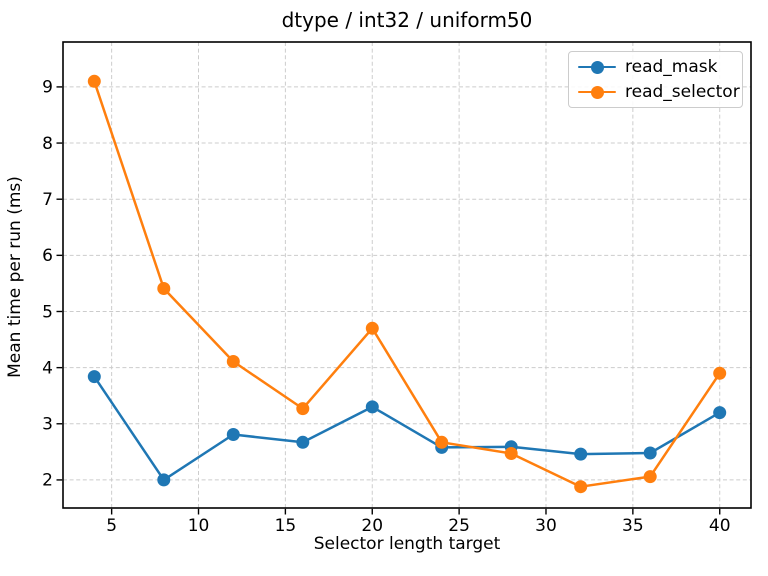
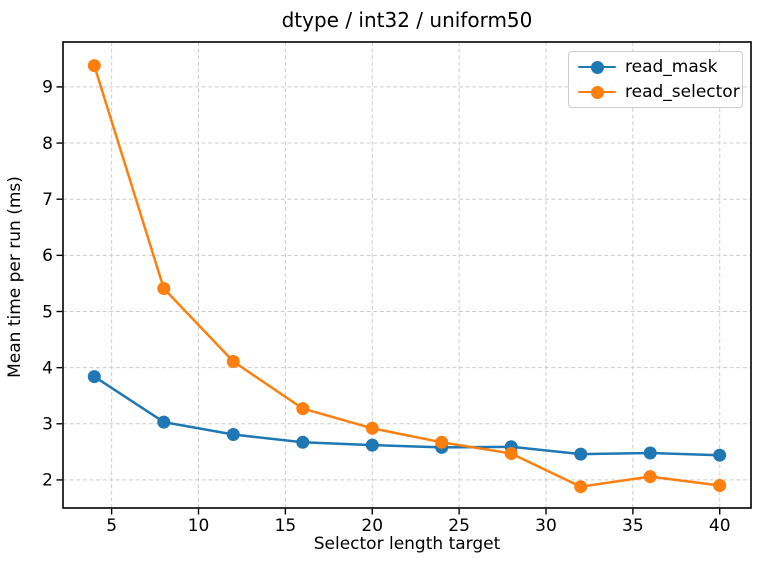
read_selector/4: 9.1 -> 9.4
read_mask/8: 2.0 -> 3.0
read_mask/20: 3.3 -> 2.6
read_selector/20: 4.7 -> 2.9
read_mask/40: 3.2 -> 2.4
read_selector/40: 3.9 -> 1.9
